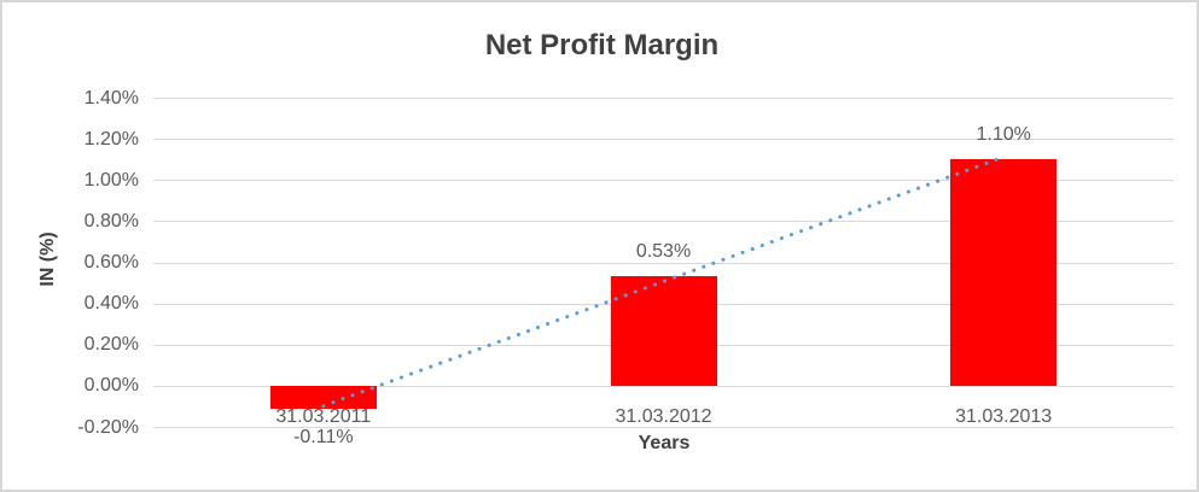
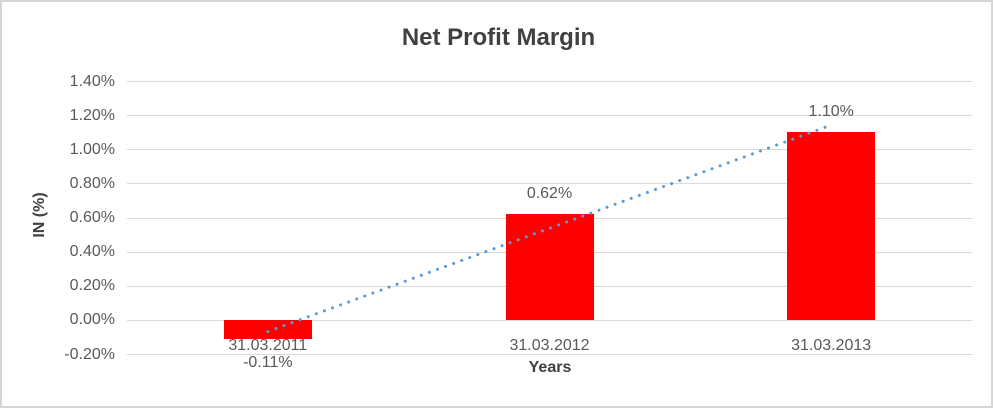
31.03.2012: 0.53% -> 0.62%
